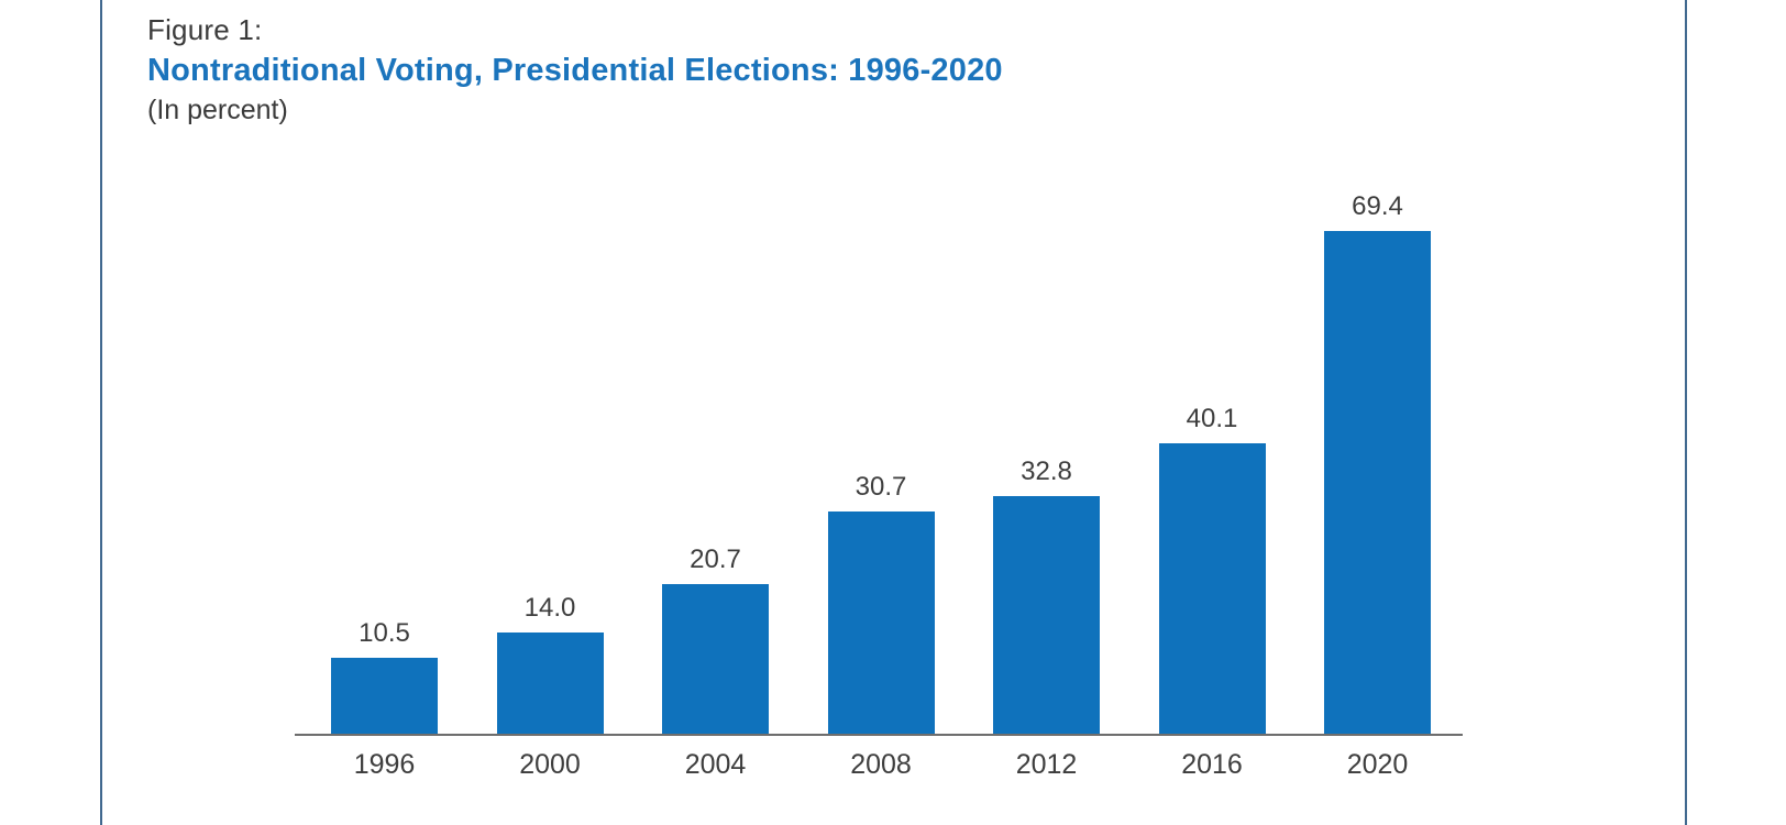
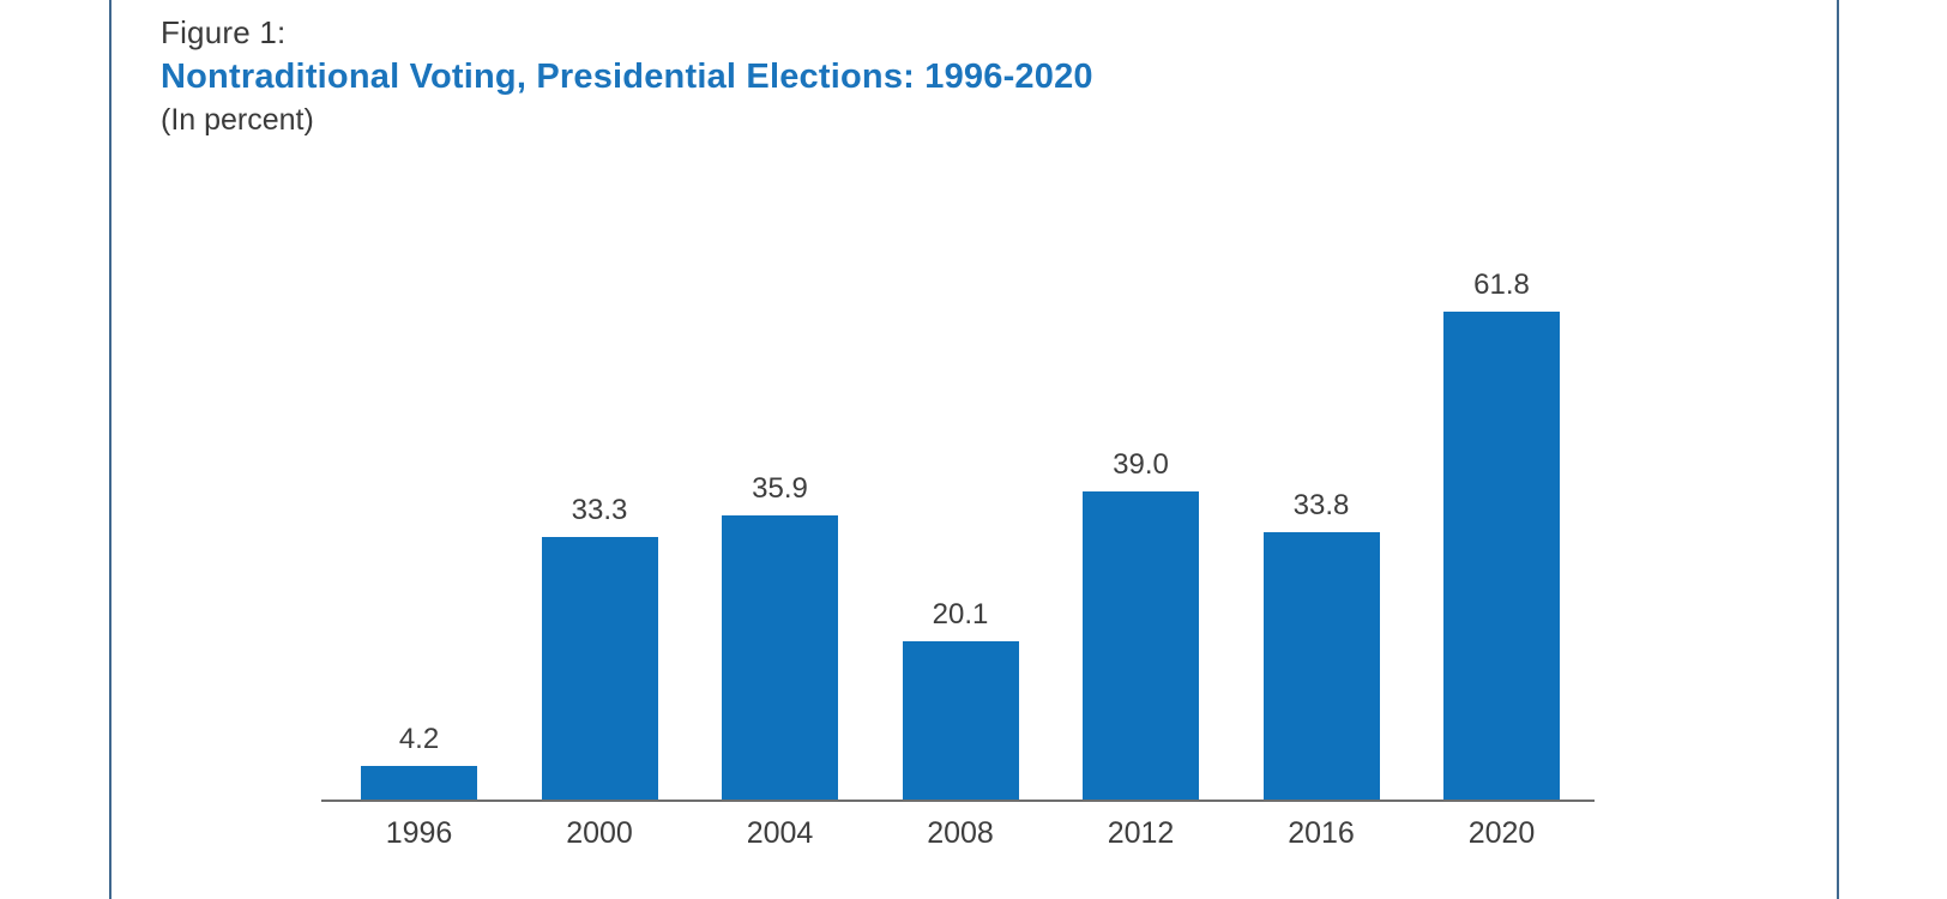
1996: 10.5 -> 4.2
2000: 14.0 -> 33.3
2004: 20.7 -> 35.9
2008: 30.7 -> 20.1
2012: 32.8 -> 39.0
2016: 40.1 -> 33.8
2020: 69.4 -> 61.8
